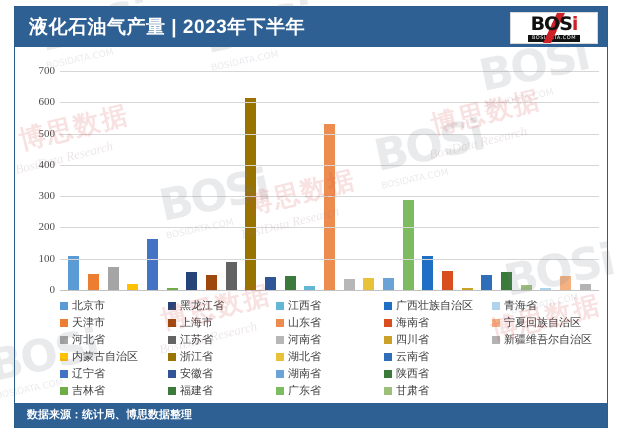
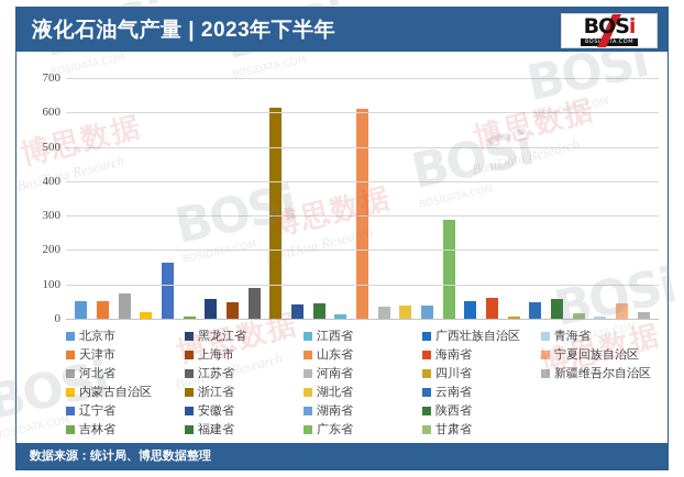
北京市: 110 -> 50
山东省: 530 -> 610
广西壮族自治区: 110 -> 50
